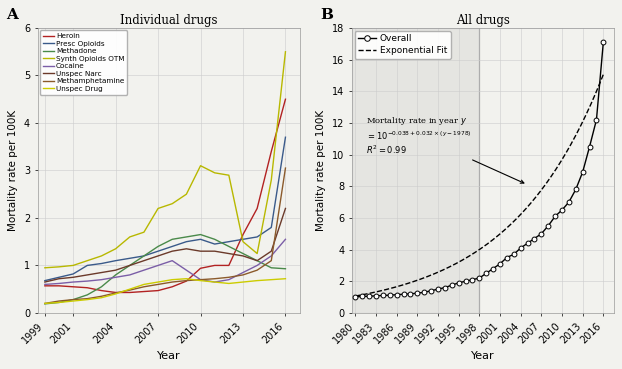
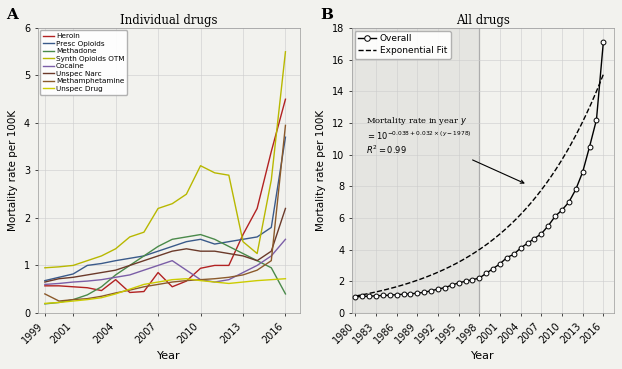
Individual drugs/Methamphetamine/1999: 0.20 -> 0.40
Individual drugs/Heroin/2004: 0.43 -> 0.70
Individual drugs/Heroin/2007: 0.47 -> 0.85
Individual drugs/Methadone/2016: 0.93 -> 0.40
Individual drugs/Methamphetamine/2016: 3.05 -> 3.95
